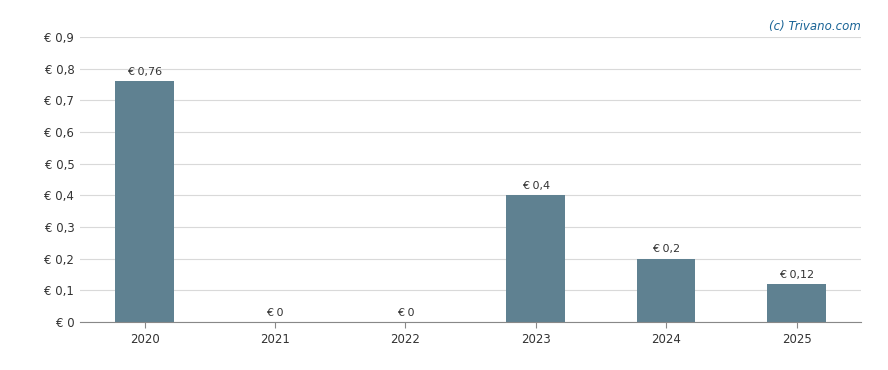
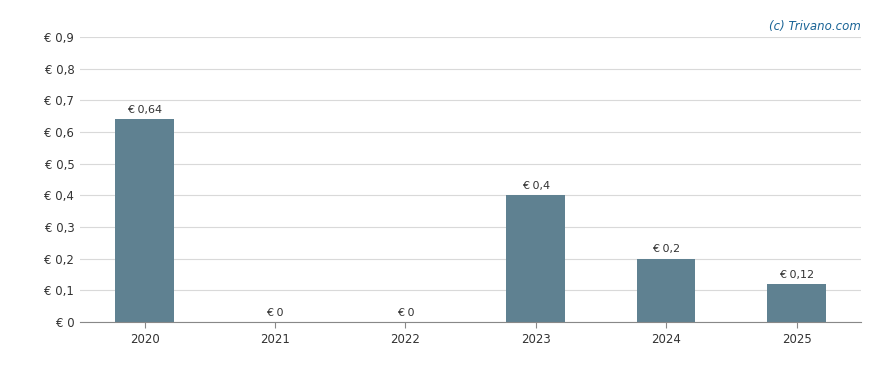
2020: 0,76 -> 0,64
